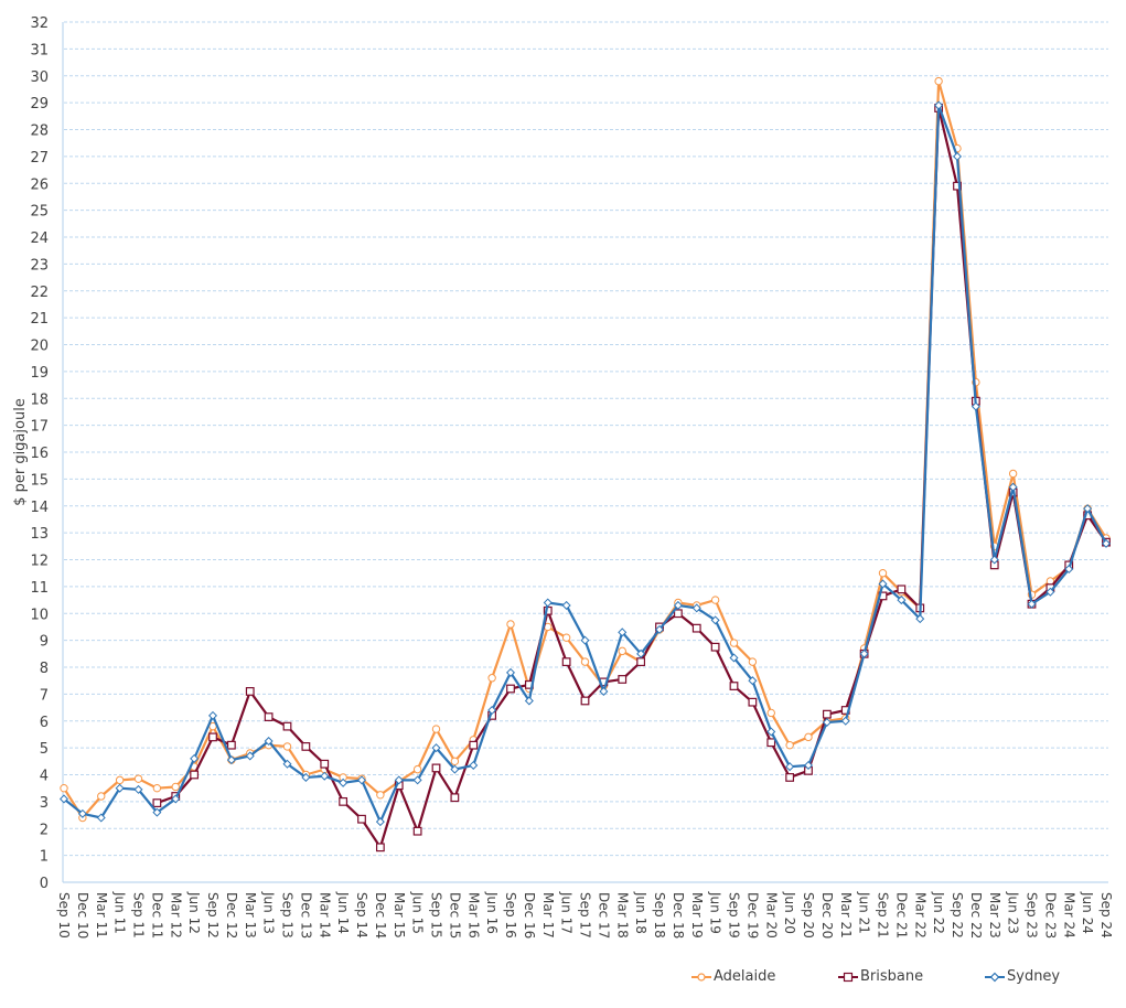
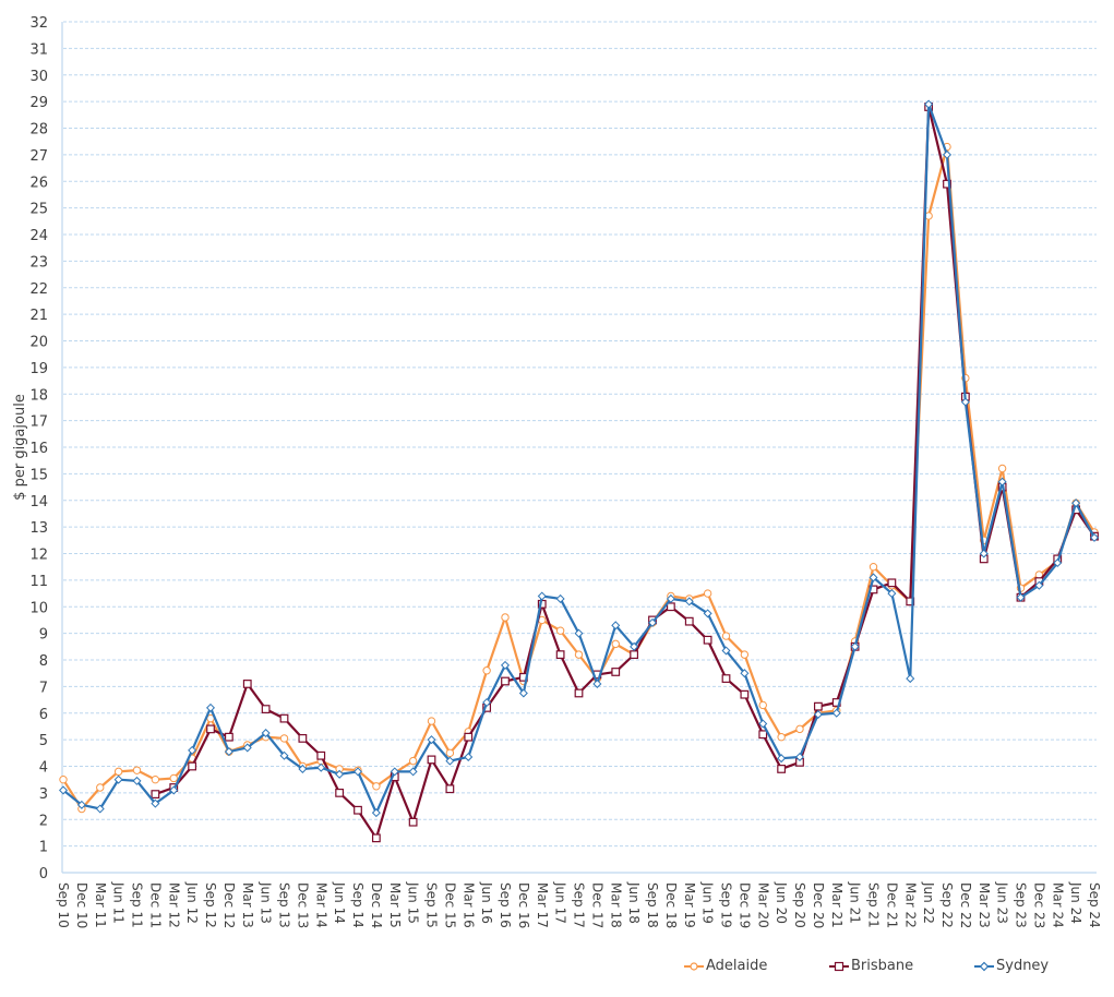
Sydney/Mar 22: 9.8 -> 7.3
Adelaide/Jun 22: 29.8 -> 24.7
